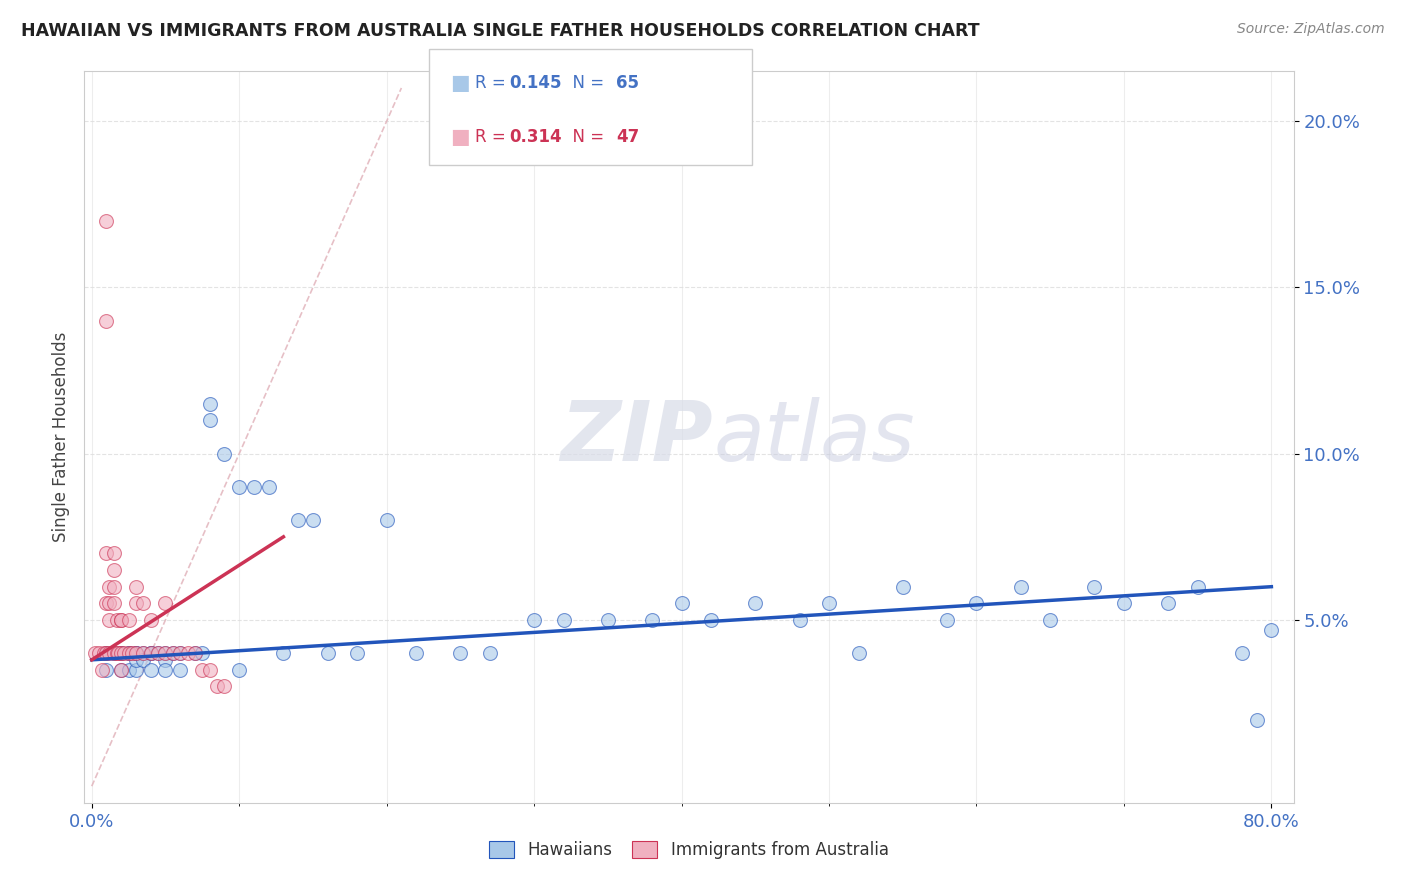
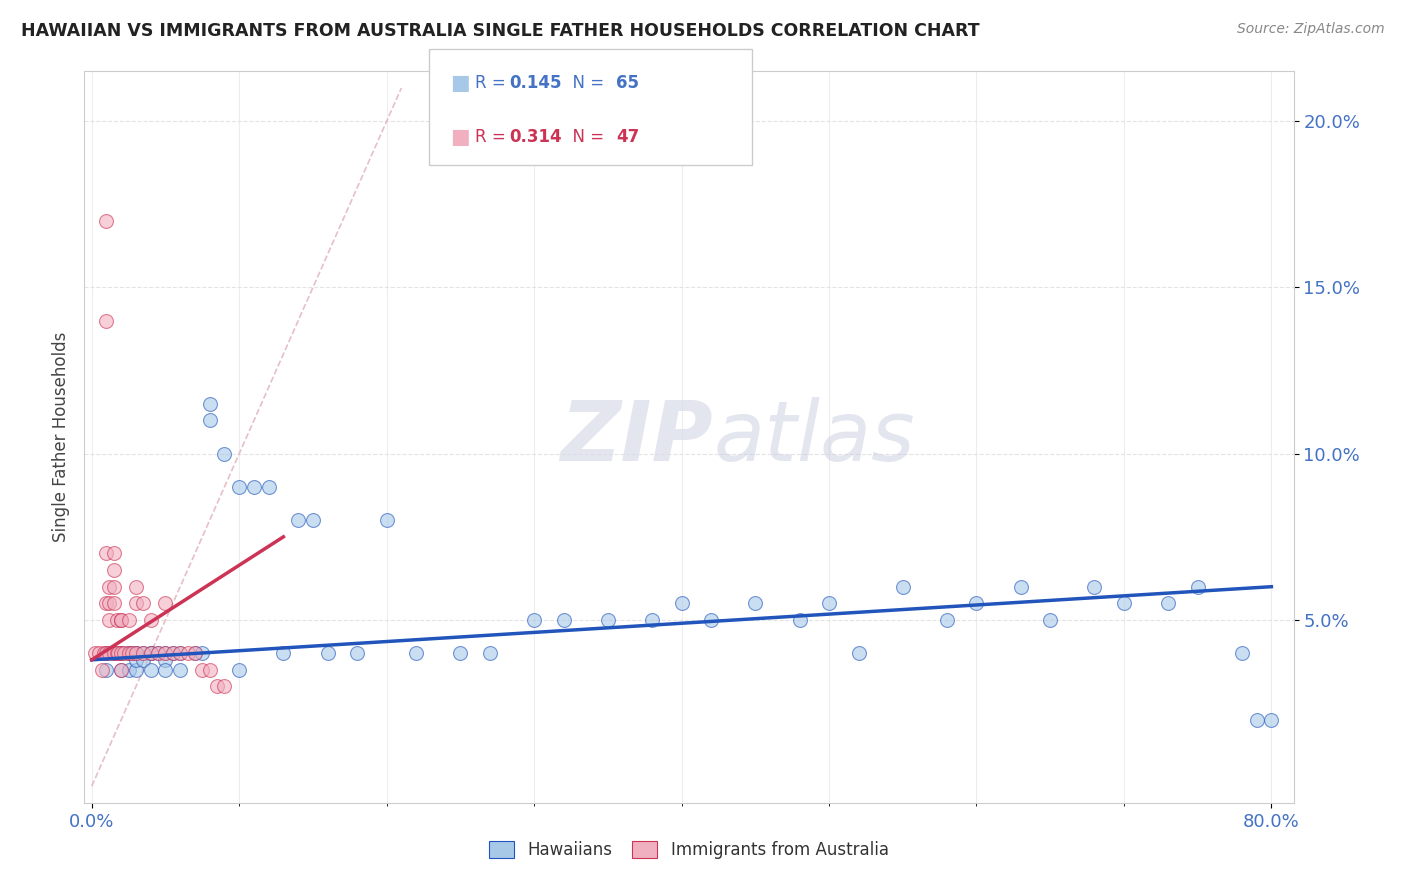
Hawaiians/80.0%: 4.7% -> 2.0%
